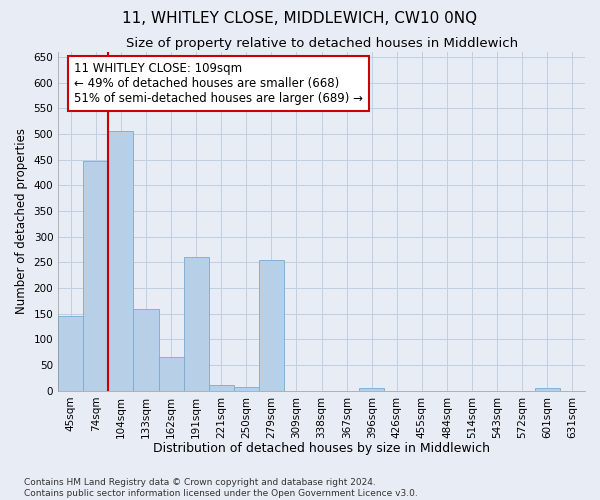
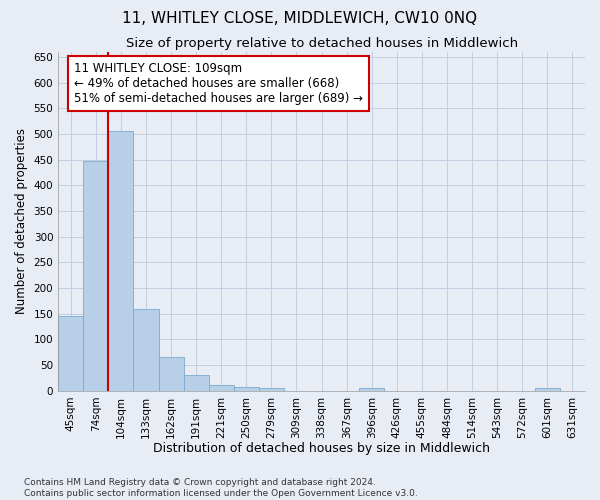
191sqm: 260 -> 30
279sqm: 254 -> 5
